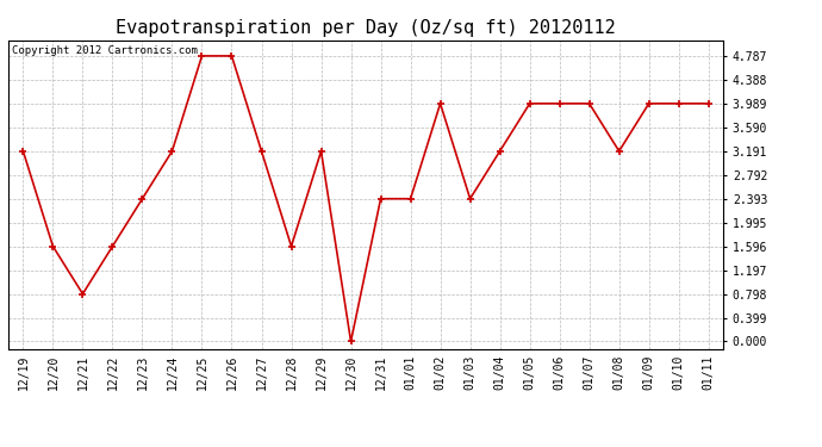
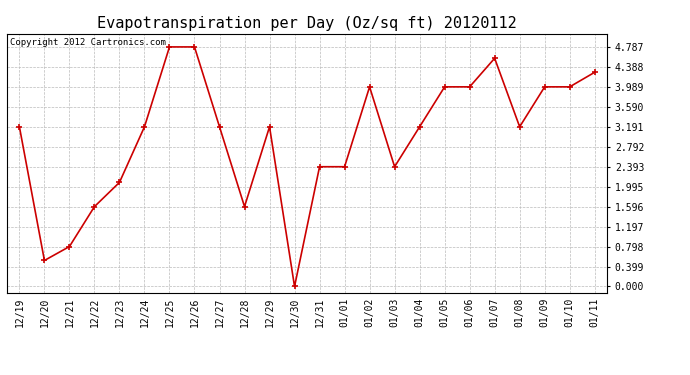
12/20: 1.60 -> 0.52
12/23: 2.39 -> 2.08
01/07: 3.99 -> 4.56
01/11: 3.99 -> 4.28
